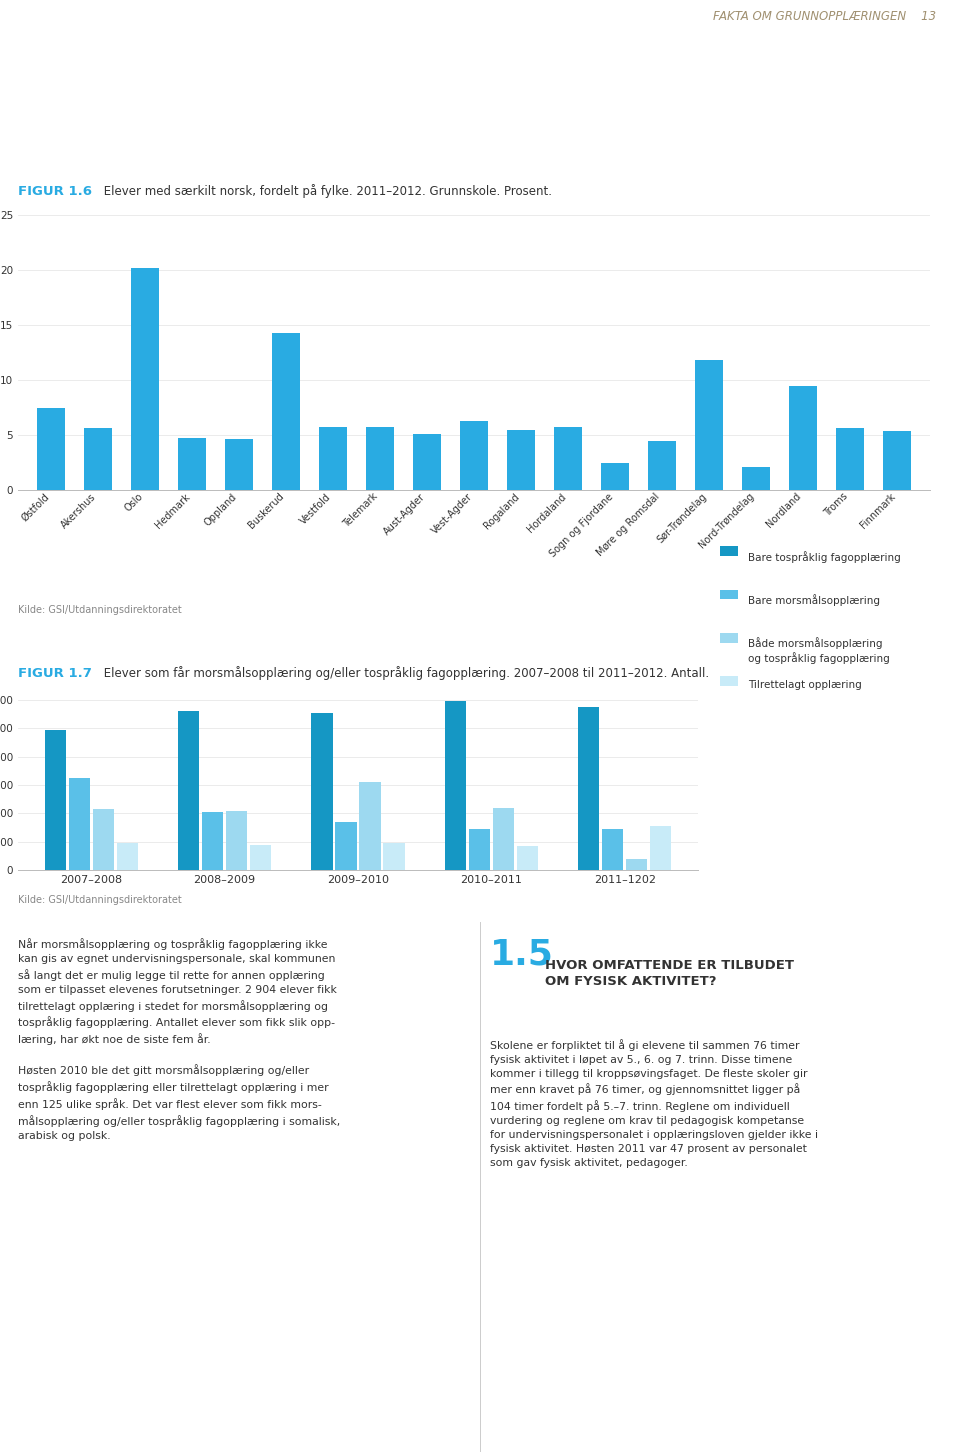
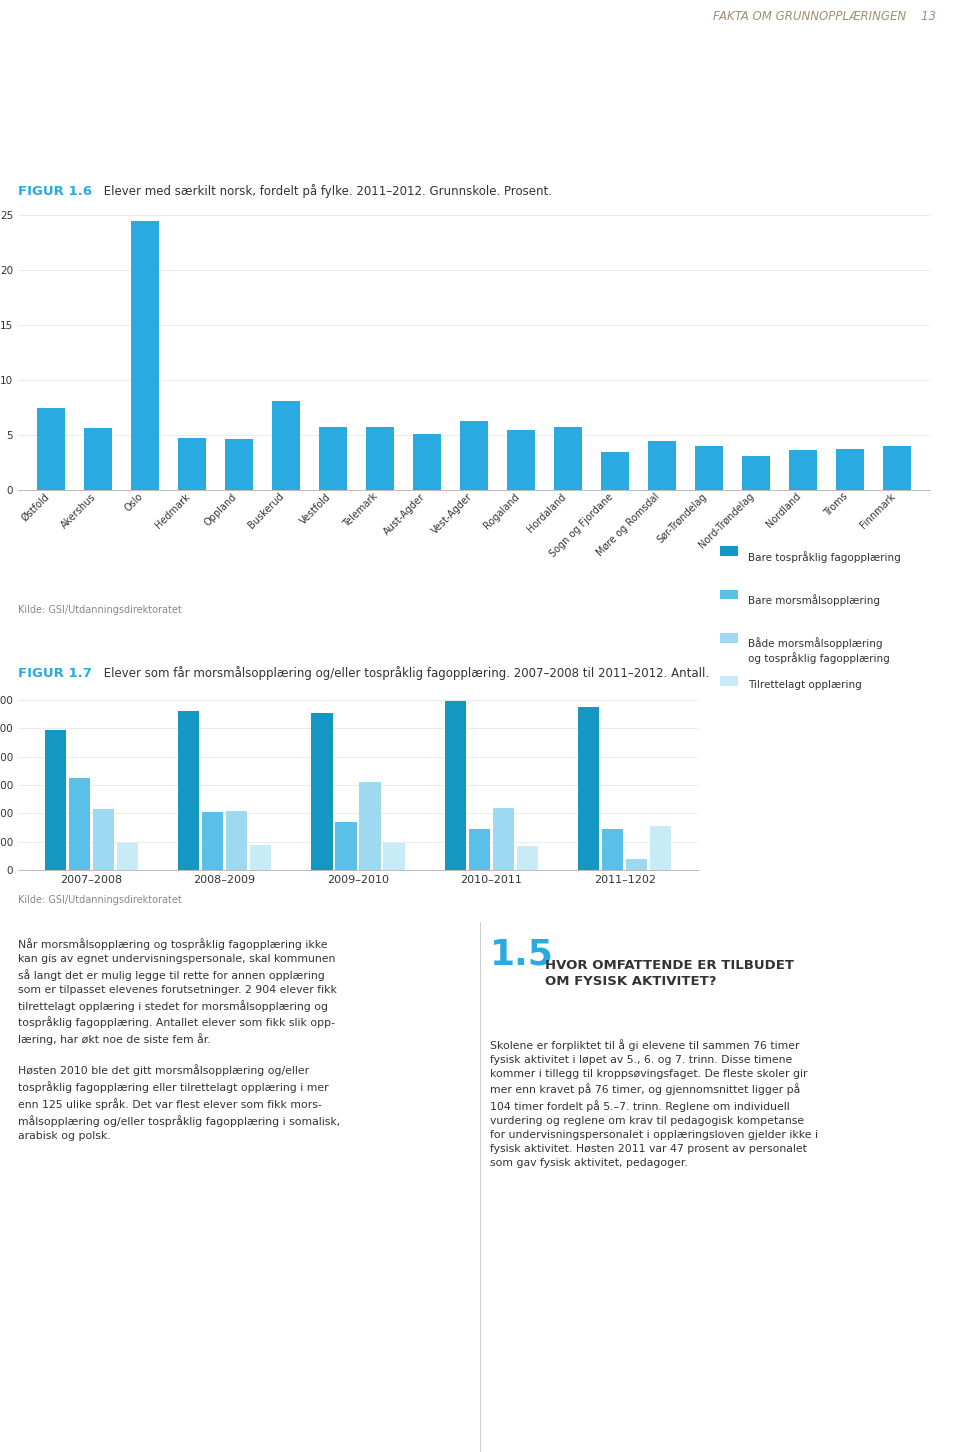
Oslo: 20.2 -> 24.5
Buskerud: 14.3 -> 8.1
Sogn og Fjordane: 2.5 -> 3.5
Sør-Trøndelag: 11.8 -> 4.0
Nord-Trøndelag: 2.1 -> 3.1
Nordland: 9.5 -> 3.6
Troms: 5.6 -> 3.7
Finnmark: 5.4 -> 4.0
